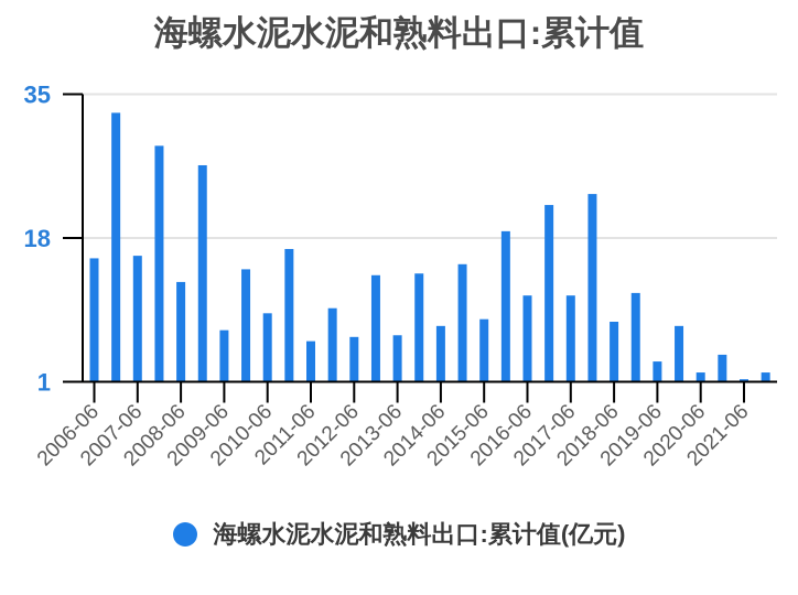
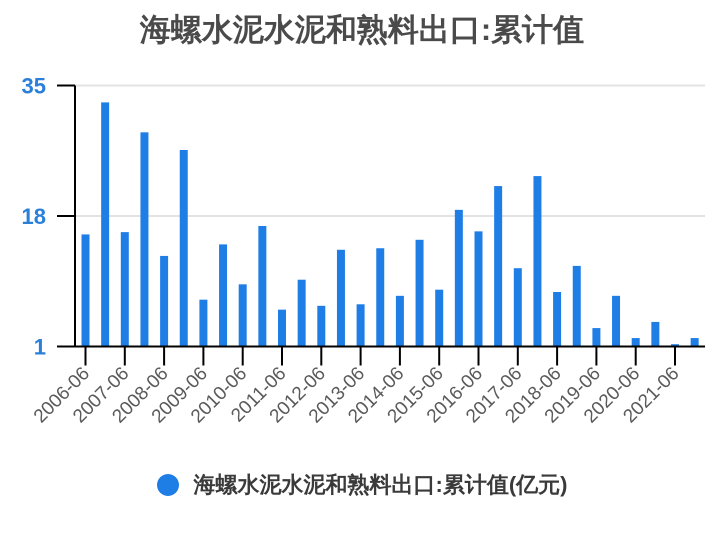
2016-06: 11 -> 16
